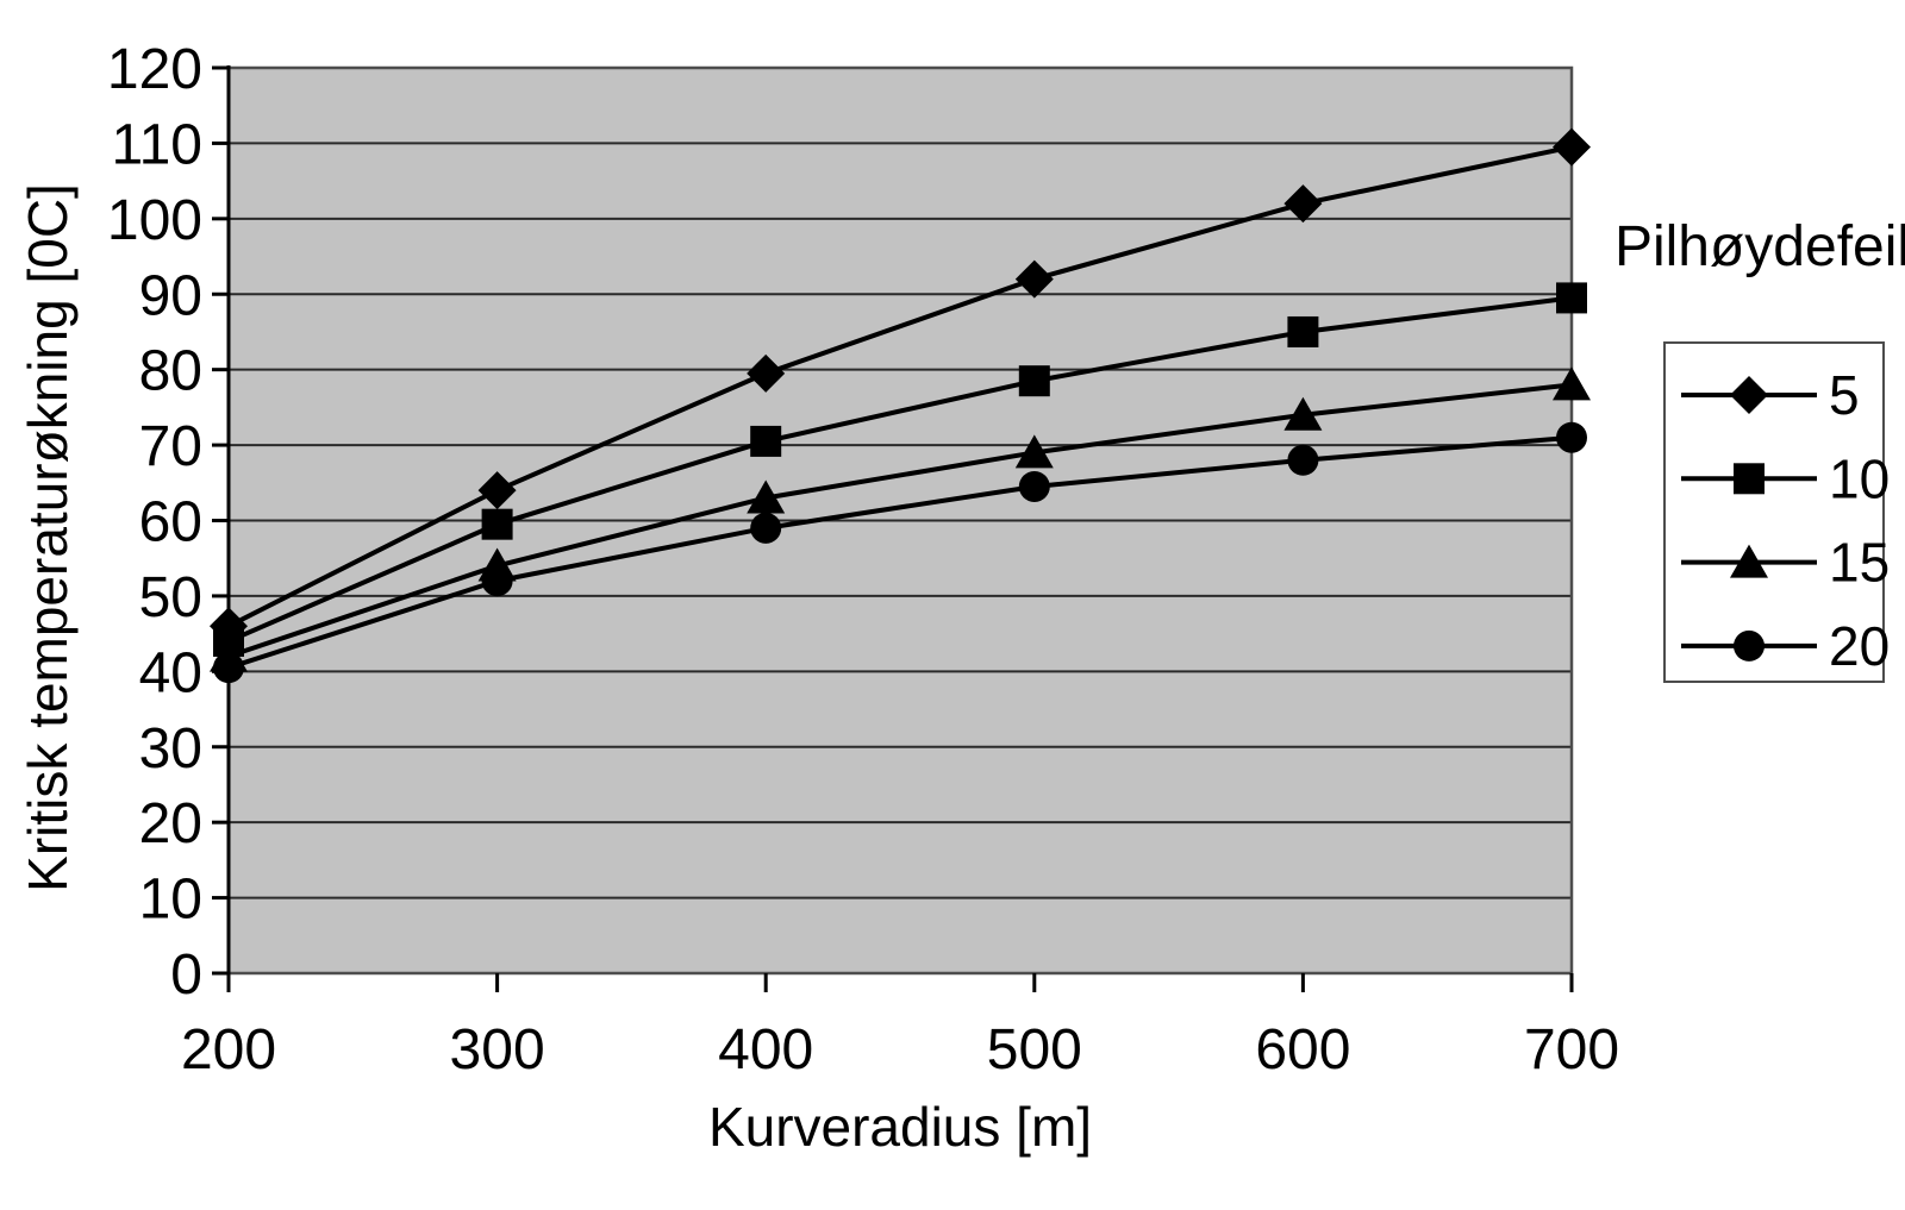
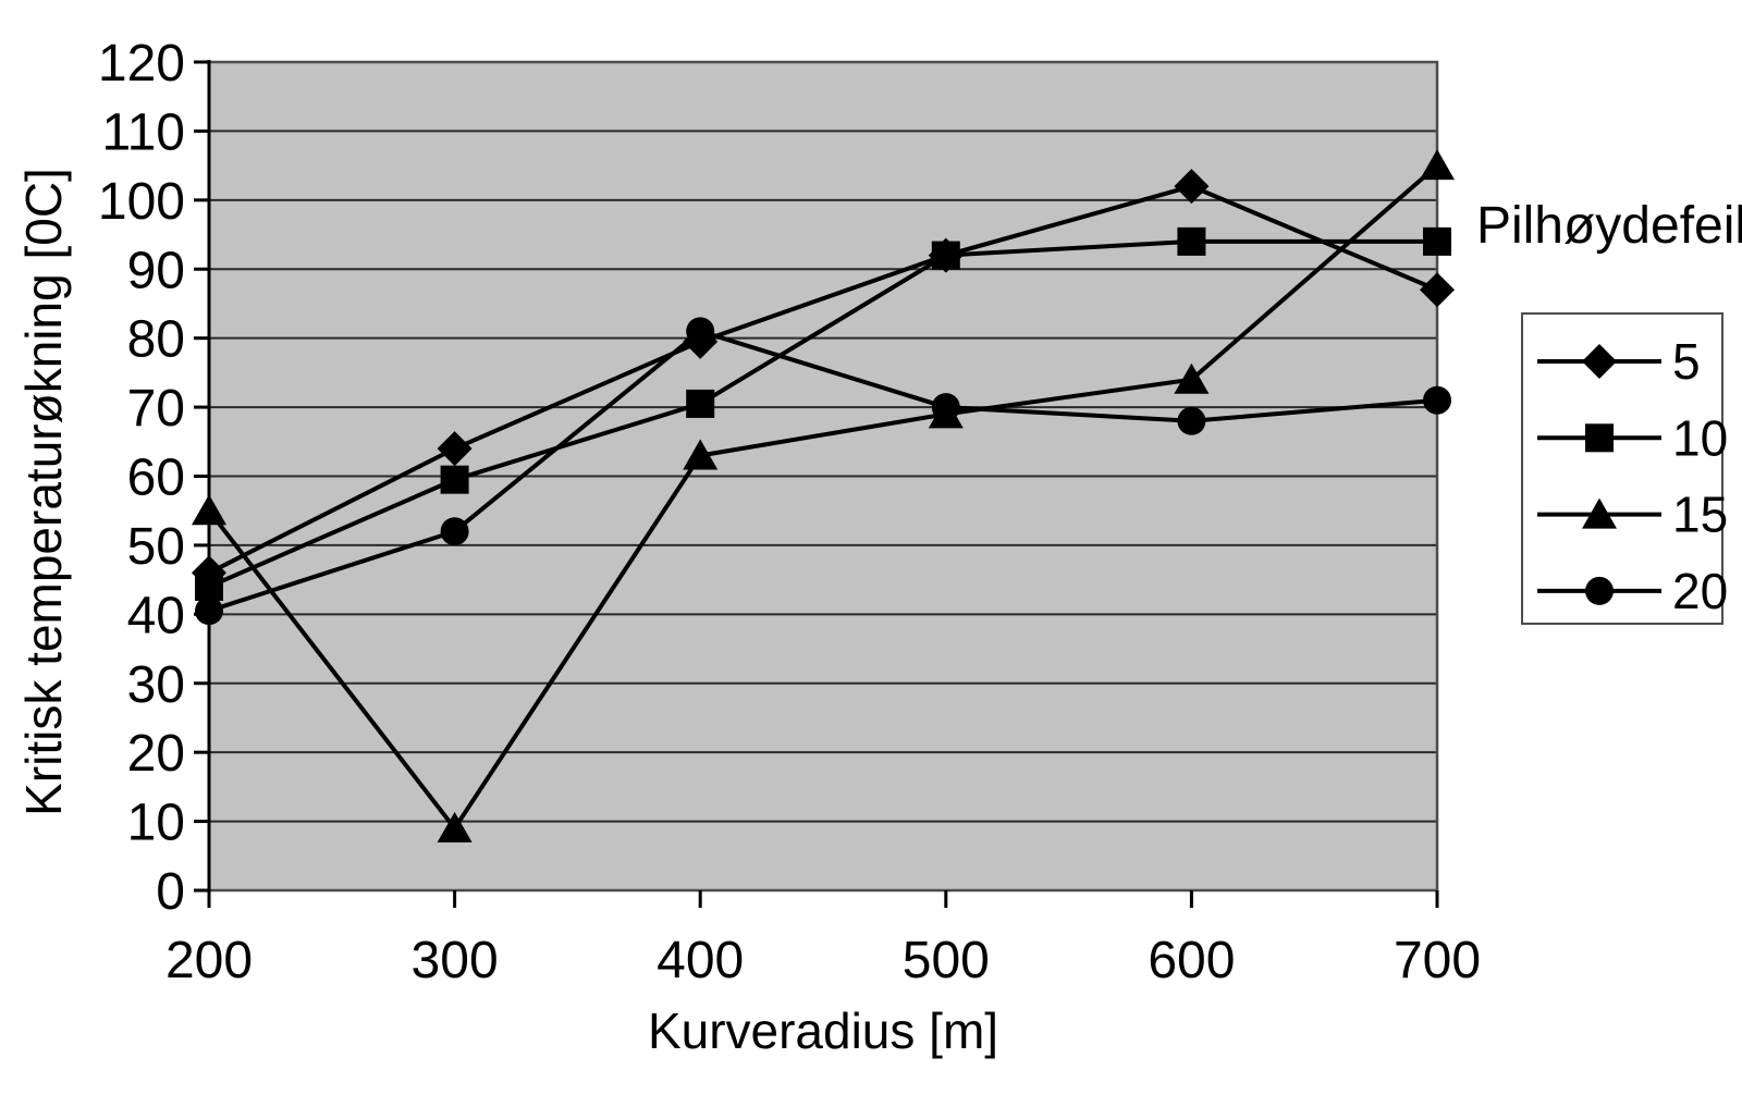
15/200: 42 -> 55
15/300: 54 -> 9
20/400: 59 -> 81
10/500: 78 -> 92
20/500: 64 -> 70
10/600: 85 -> 94
5/700: 110 -> 87
10/700: 90 -> 94
15/700: 78 -> 105
